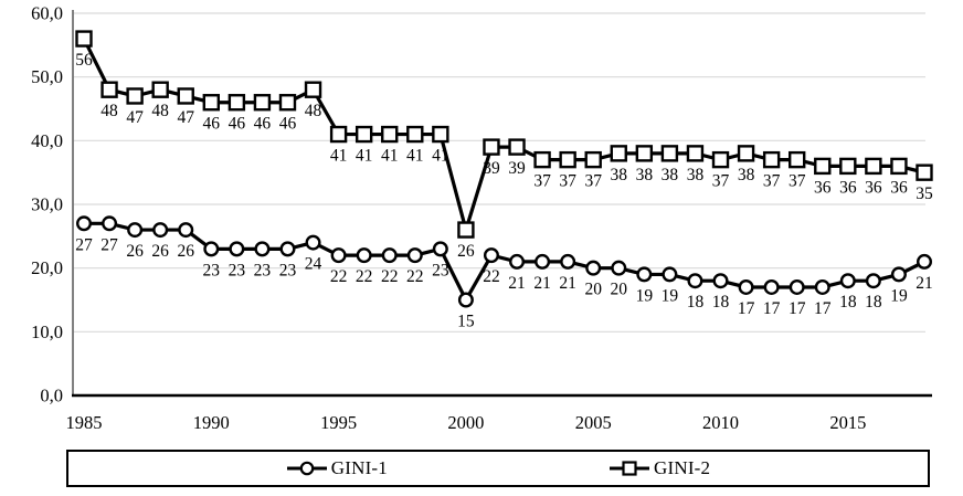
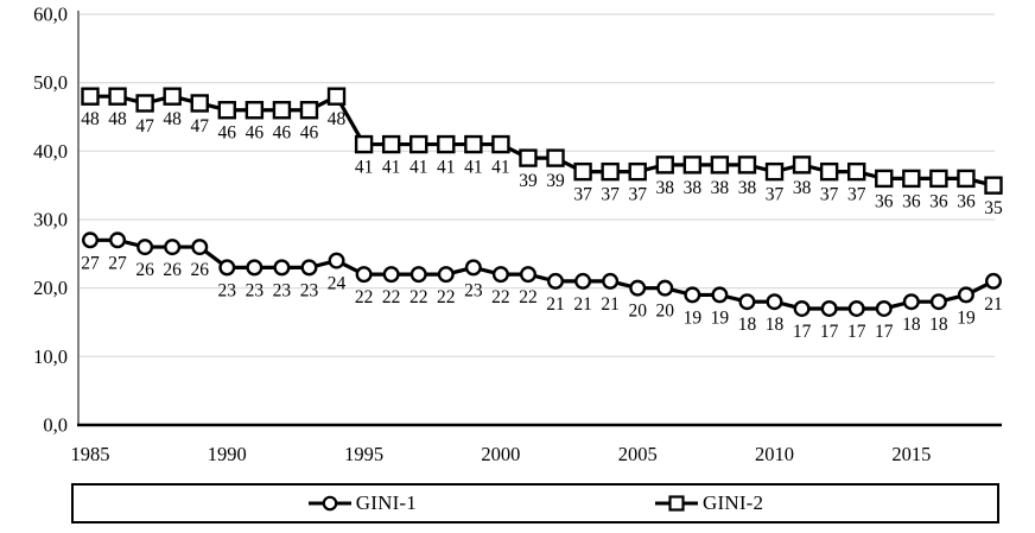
GINI-2/1985: 56 -> 48
GINI-1/2000: 15 -> 22
GINI-2/2000: 26 -> 41
